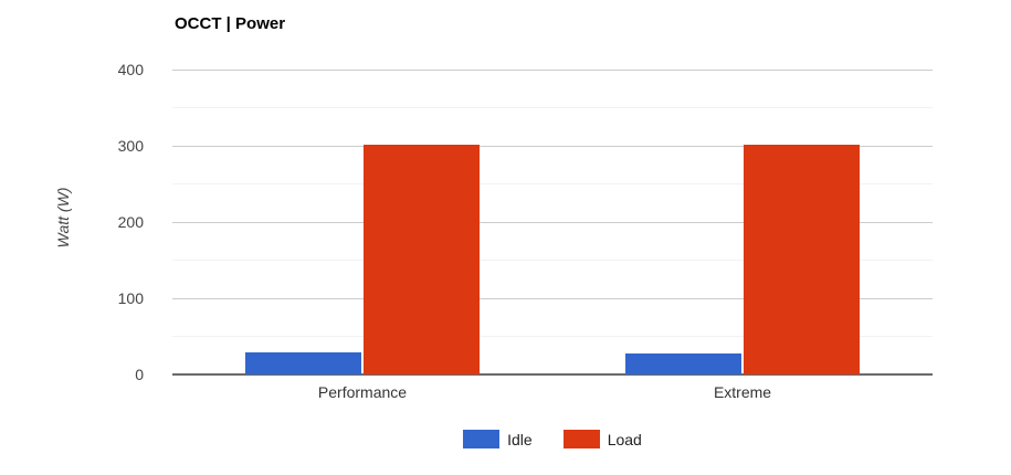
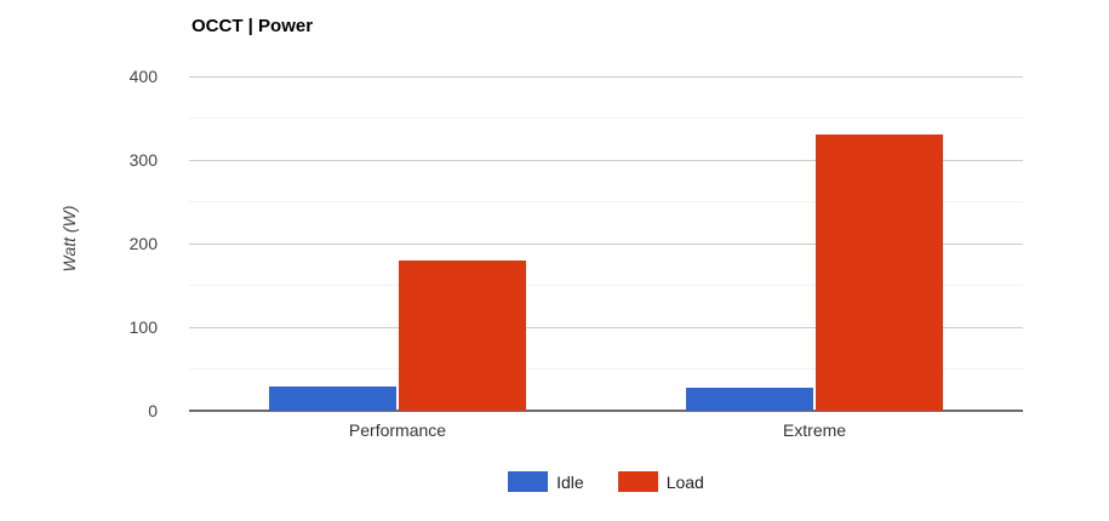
Load/Performance: 300 -> 180
Load/Extreme: 300 -> 330
